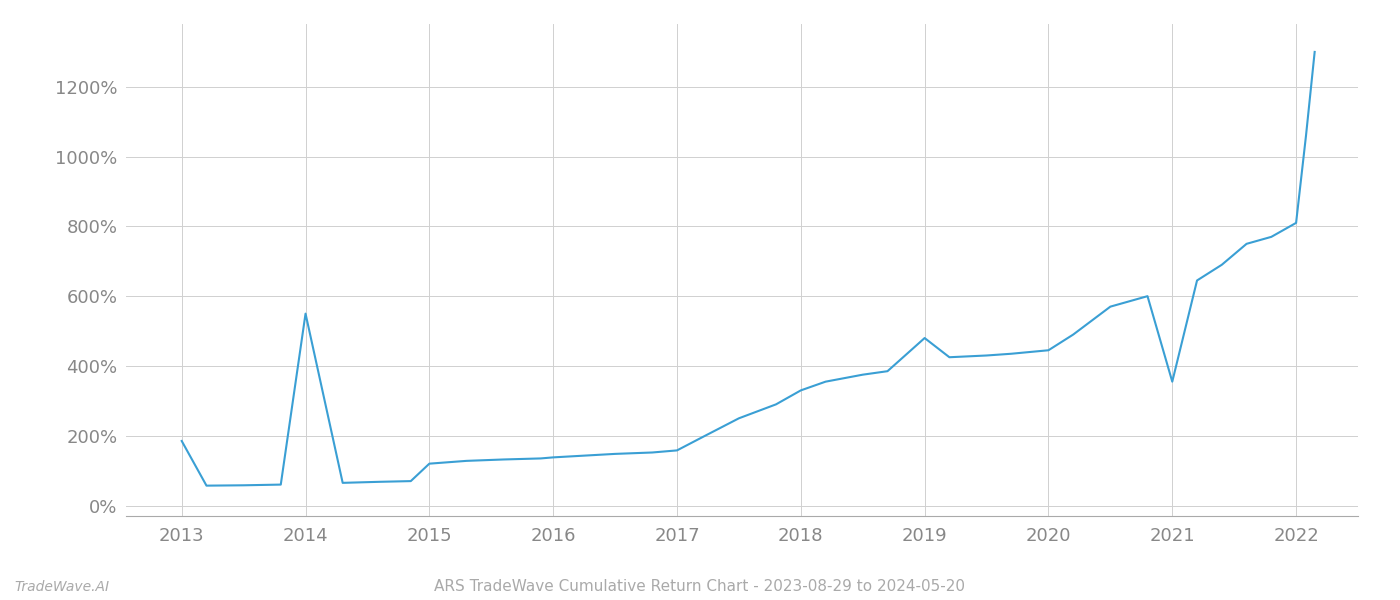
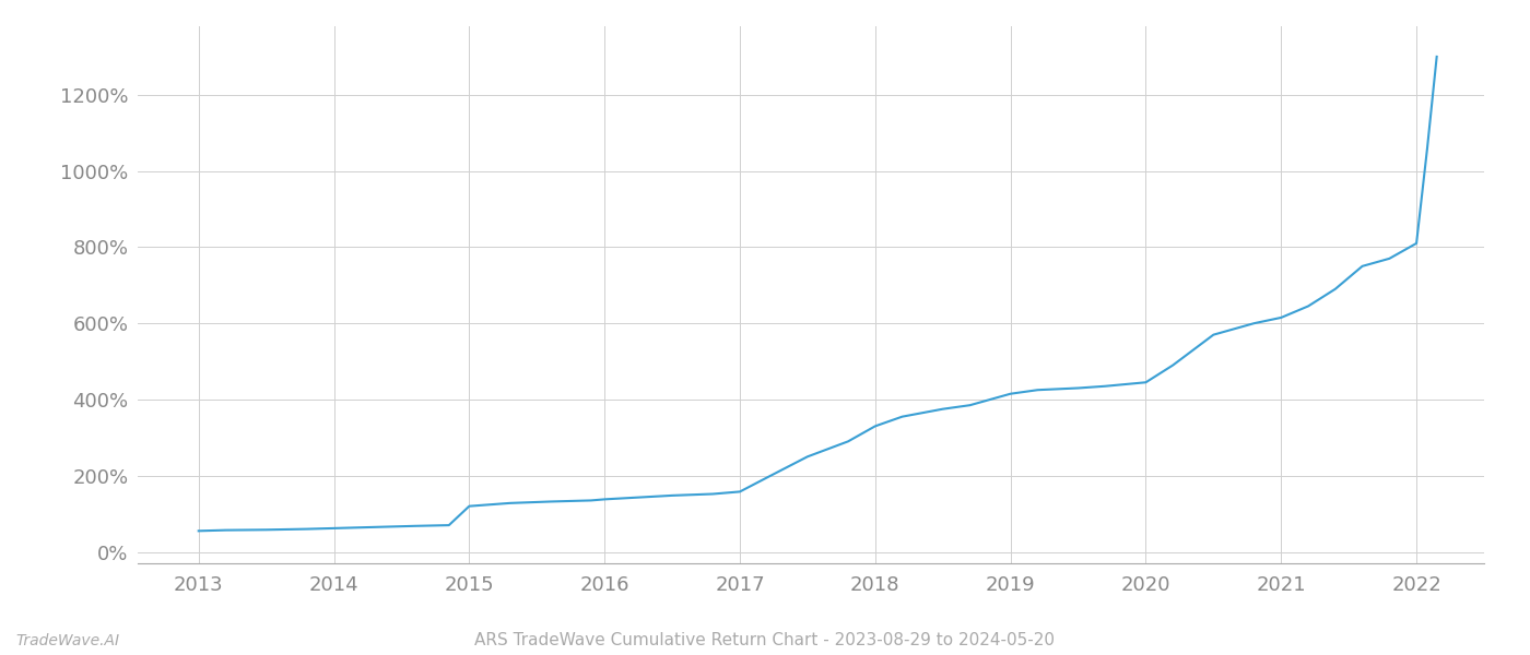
2013: 185% -> 55%
2014: 550% -> 62%
2019: 480% -> 415%
2021: 355% -> 615%
